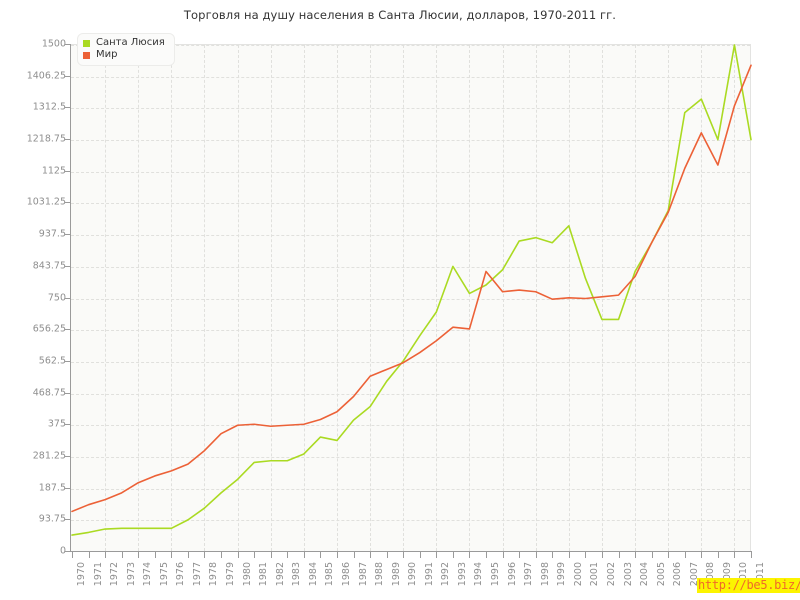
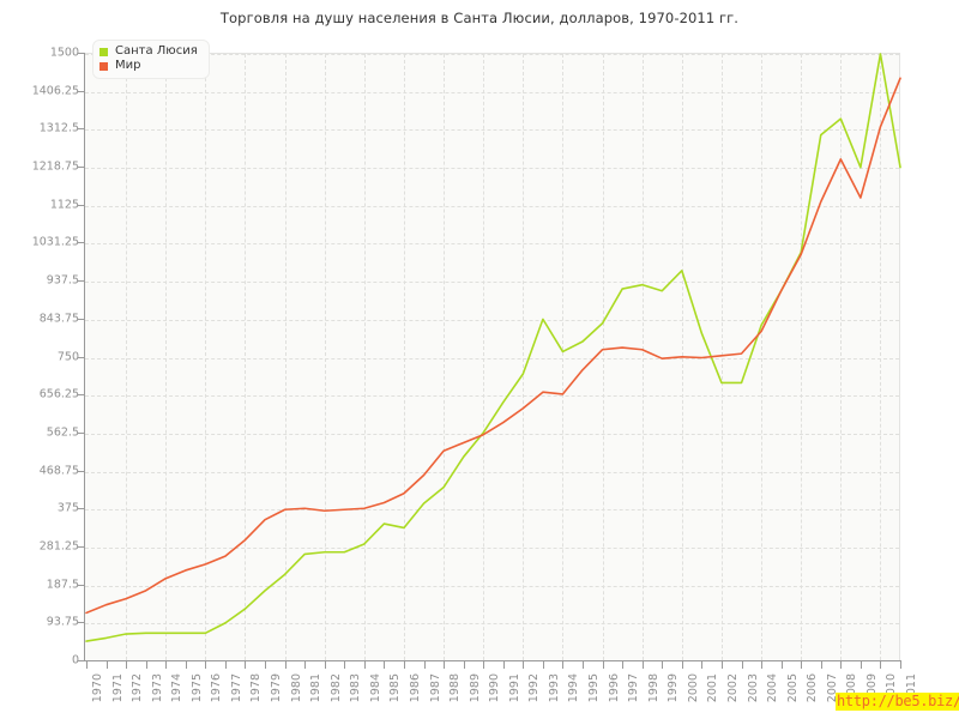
Мир/1995: 830 -> 720
